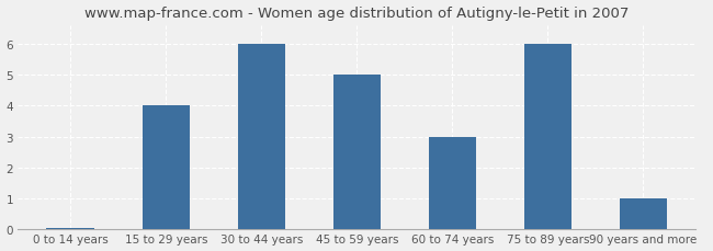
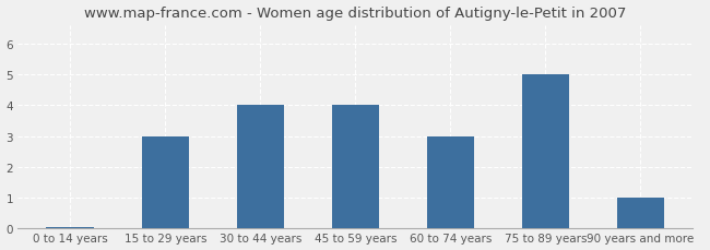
15 to 29 years: 4.00 -> 3.00
30 to 44 years: 6.00 -> 4.00
45 to 59 years: 5.00 -> 4.00
75 to 89 years: 6.00 -> 5.00
